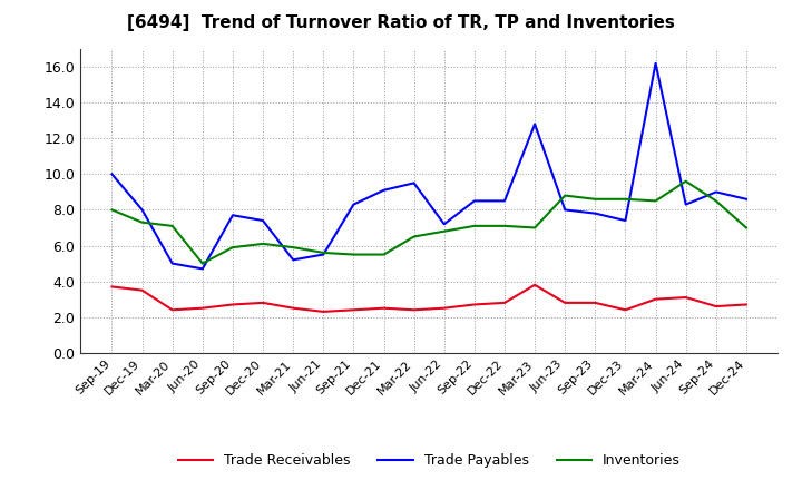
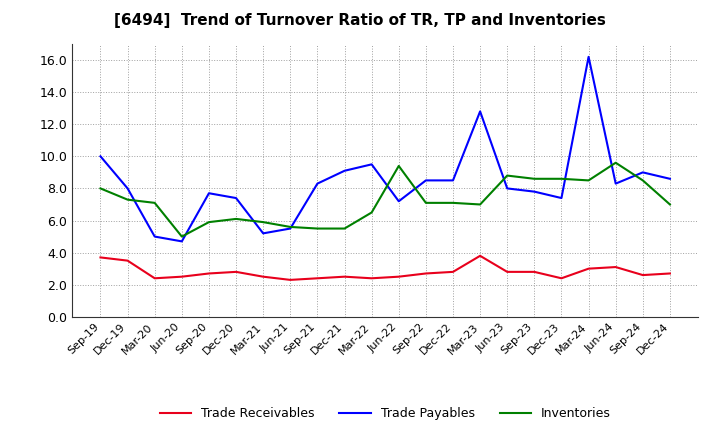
Inventories/Jun-22: 6.8 -> 9.4
